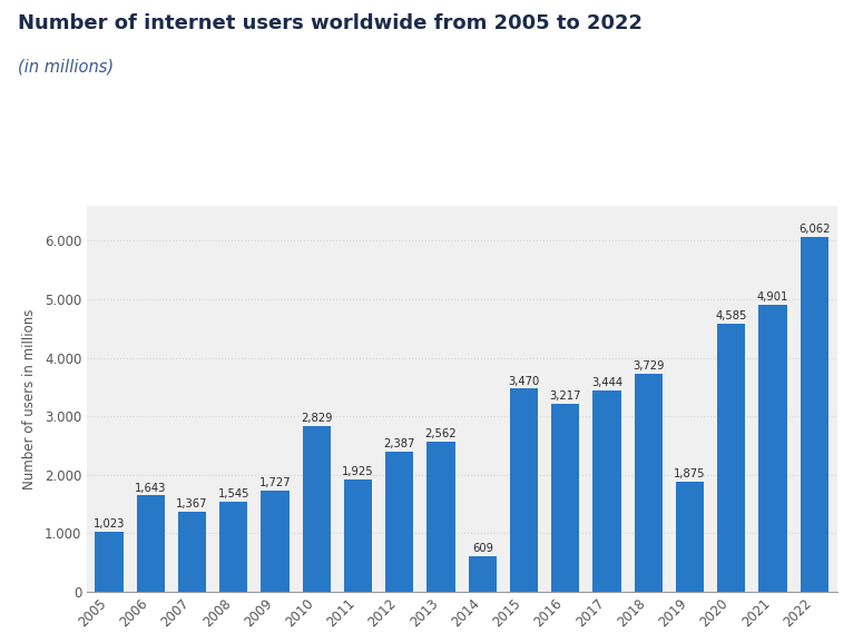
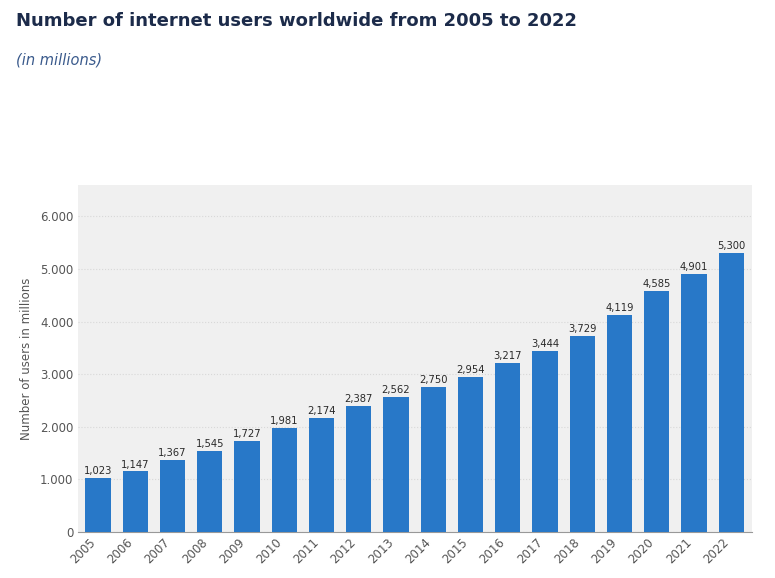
2006: 1,643 -> 1,147
2010: 2,829 -> 1,981
2011: 1,925 -> 2,174
2014: 609 -> 2,750
2015: 3,470 -> 2,954
2019: 1,875 -> 4,119
2022: 6,062 -> 5,300
